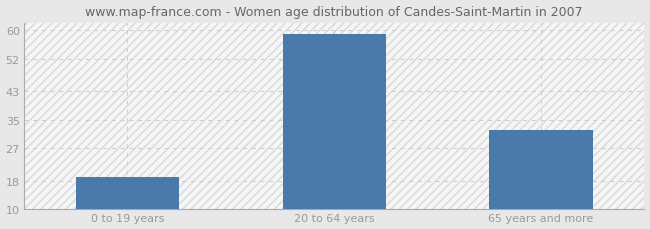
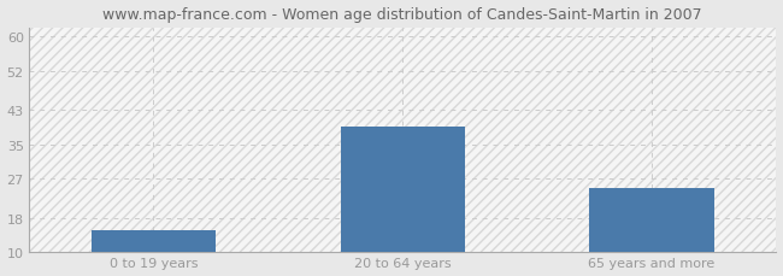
0 to 19 years: 19 -> 15
20 to 64 years: 59 -> 39
65 years and more: 32 -> 25
